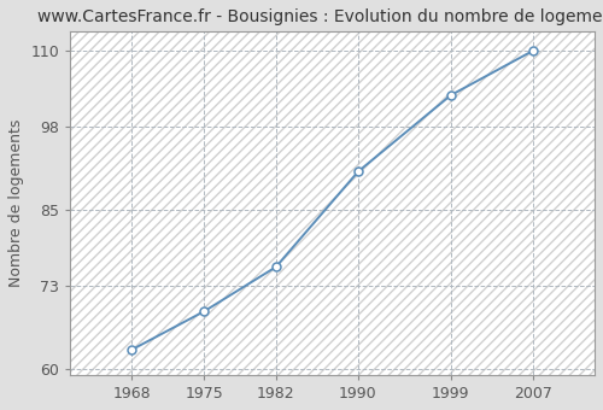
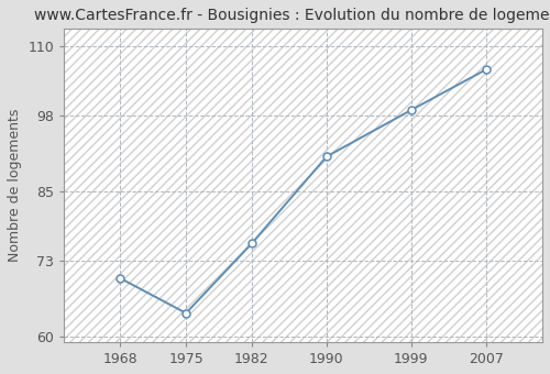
1968: 63 -> 70
1975: 69 -> 64
1999: 103 -> 99
2007: 110 -> 106
